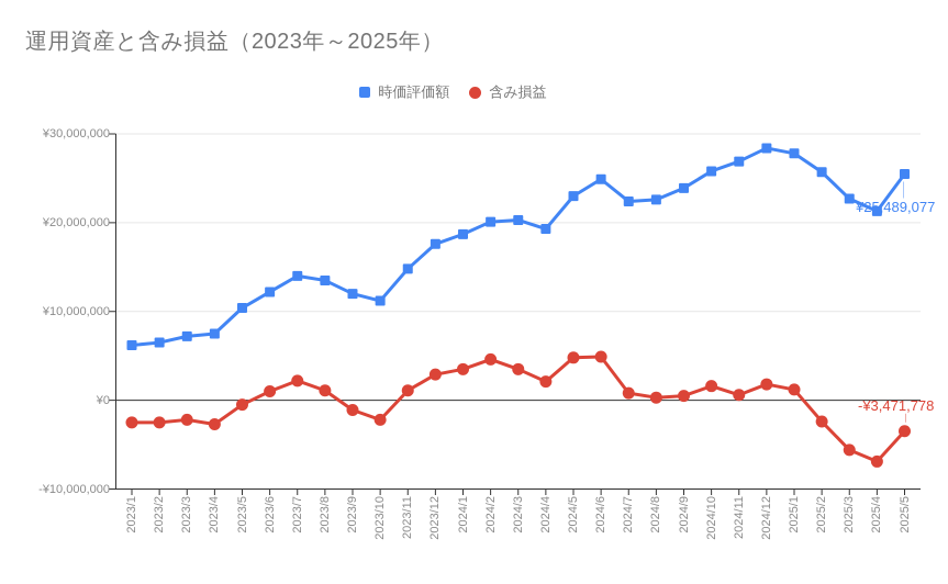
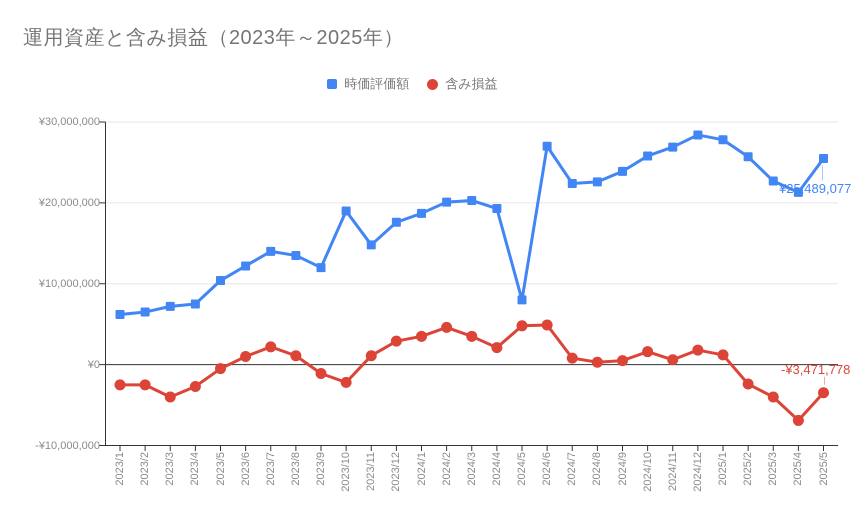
含み損益/2023/3: -¥2000000 -> -¥4000000
時価評価額/2023/10: ¥11000000 -> ¥19000000
時価評価額/2024/5: ¥23000000 -> ¥8000000
時価評価額/2024/6: ¥25000000 -> ¥27000000
含み損益/2025/3: -¥6000000 -> -¥4000000
